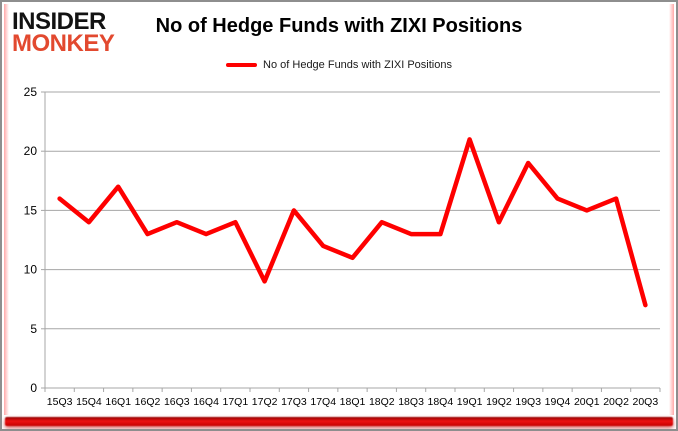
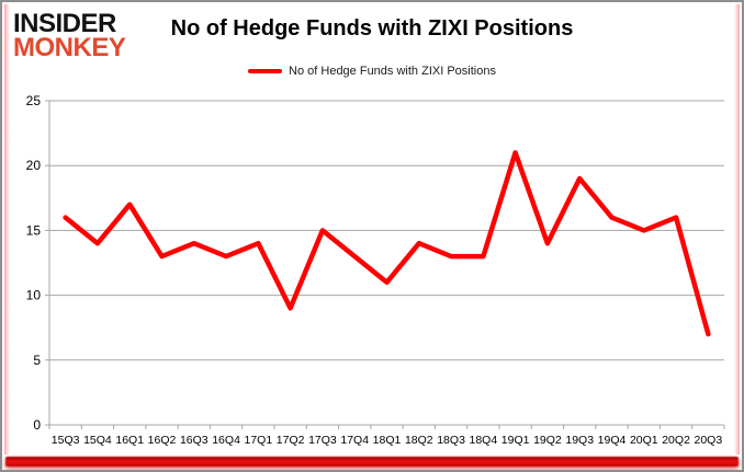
17Q4: 12 -> 13
